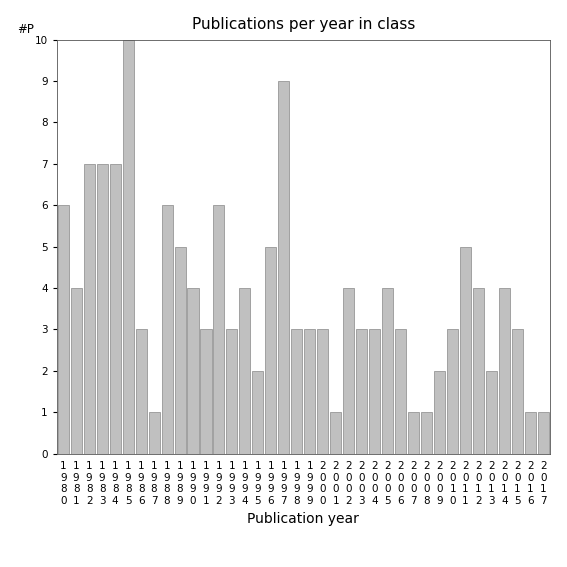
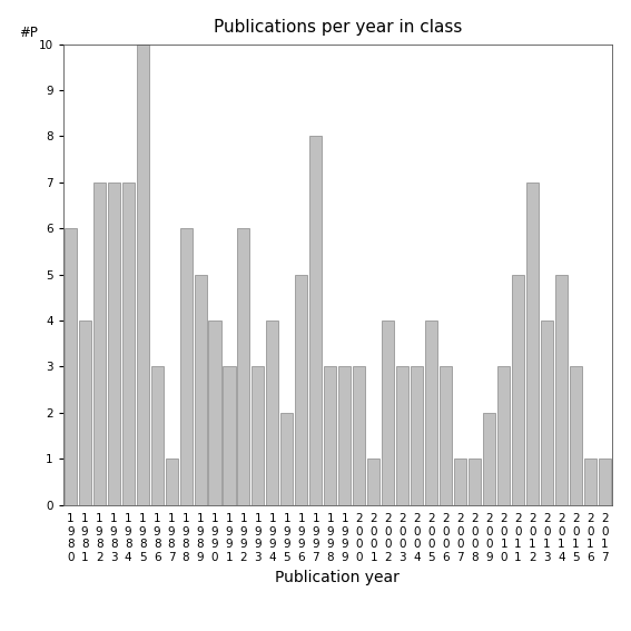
1 9 9 7: 9 -> 8
2 0 1 2: 4 -> 7
2 0 1 3: 2 -> 4
2 0 1 4: 4 -> 5
